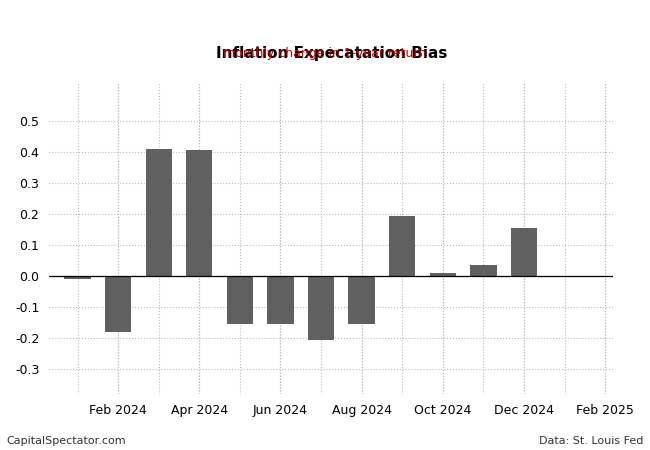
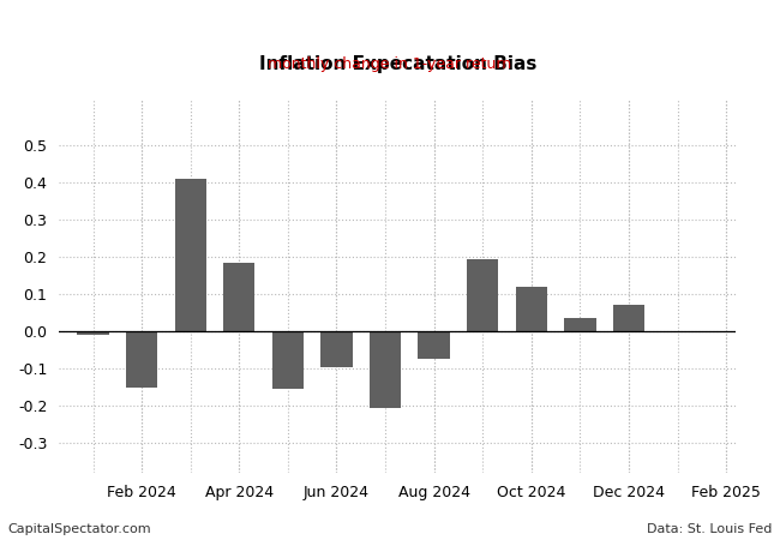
Feb 2024: -0.180 -> -0.150
Apr 2024: 0.405 -> 0.185
Jun 2024: -0.155 -> -0.095
Aug 2024: -0.155 -> -0.075
Oct 2024: 0.010 -> 0.120
Dec 2024: 0.155 -> 0.070
